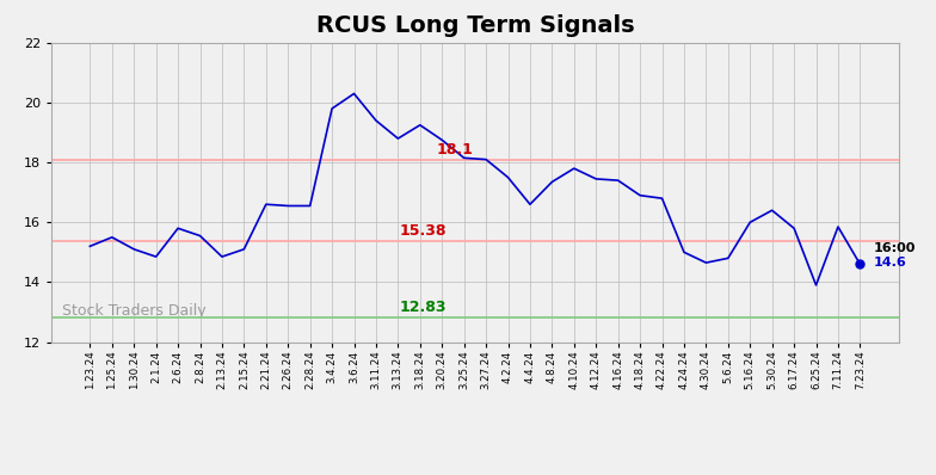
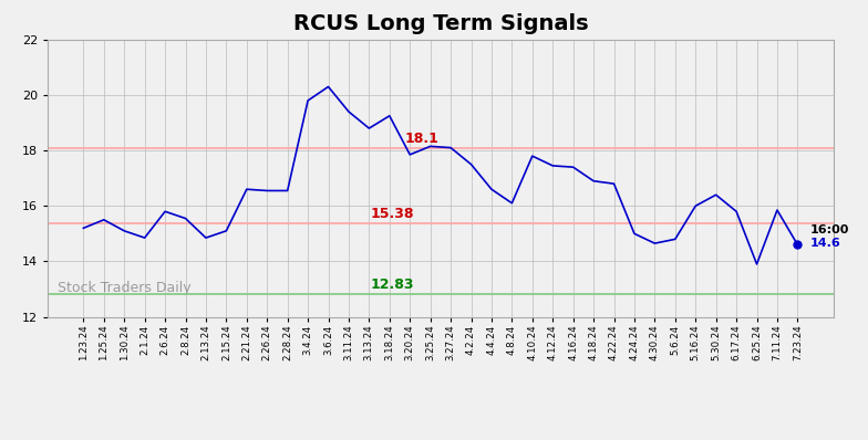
3.20.24: 18.75 -> 17.85
4.8.24: 17.35 -> 16.10
